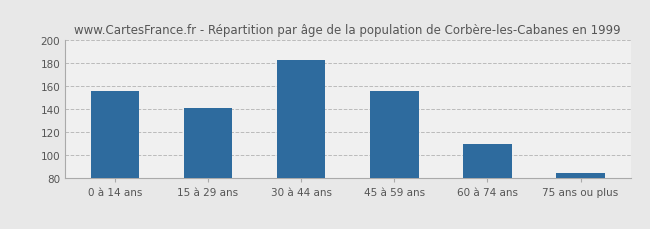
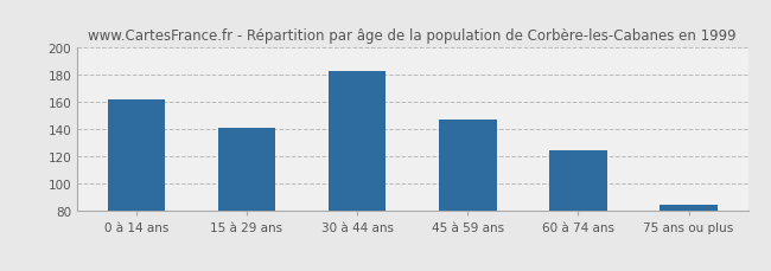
0 à 14 ans: 156 -> 162
45 à 59 ans: 156 -> 147
60 à 74 ans: 110 -> 125
